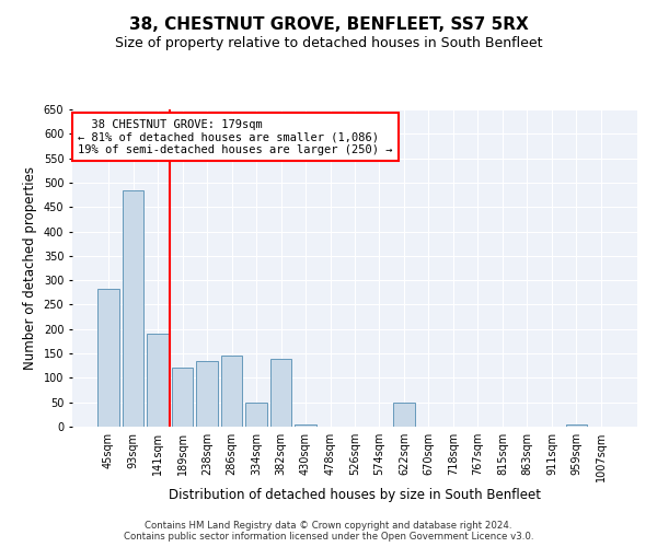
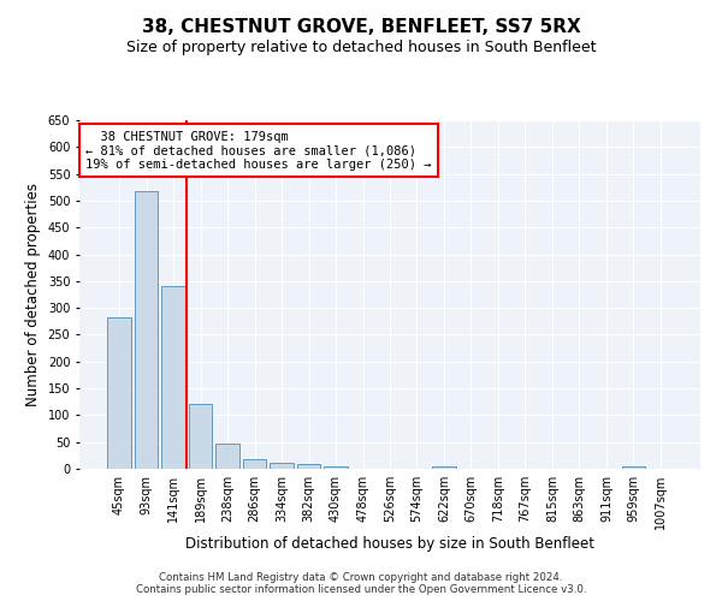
93sqm: 485 -> 518
141sqm: 190 -> 340
238sqm: 135 -> 48
286sqm: 145 -> 17
334sqm: 50 -> 12
382sqm: 140 -> 9
622sqm: 50 -> 5
